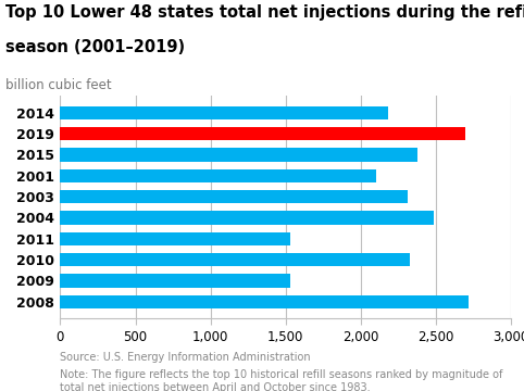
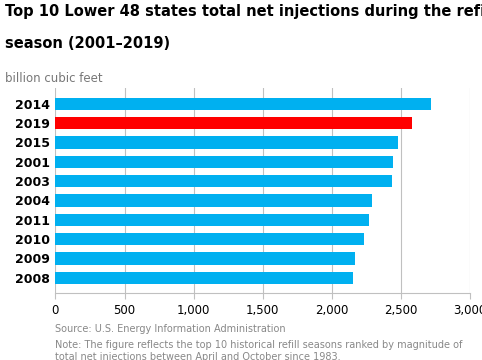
2014: 2,180 -> 2,720
2019: 2,700 -> 2,580
2015: 2,380 -> 2,480
2001: 2,100 -> 2,440
2003: 2,310 -> 2,440
2004: 2,490 -> 2,290
2011: 1,530 -> 2,270
2010: 2,330 -> 2,230
2009: 1,530 -> 2,160
2008: 2,720 -> 2,160
